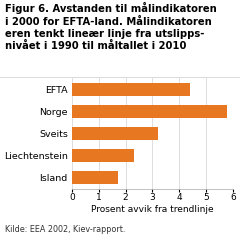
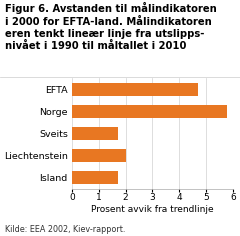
EFTA: 4.4 -> 4.7
Sveits: 3.2 -> 1.7
Liechtenstein: 2.3 -> 2.0
